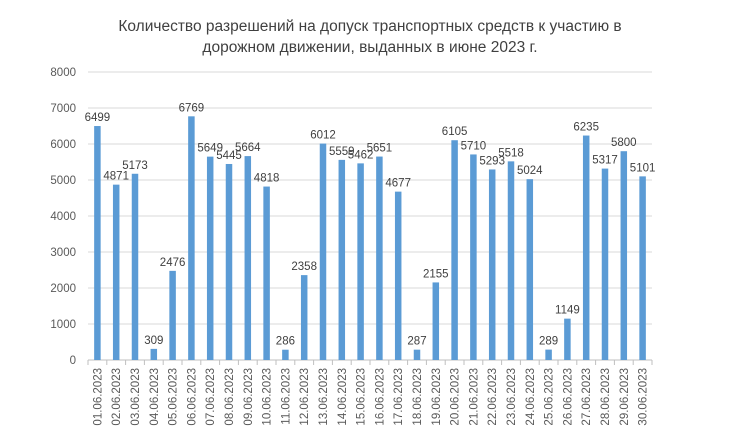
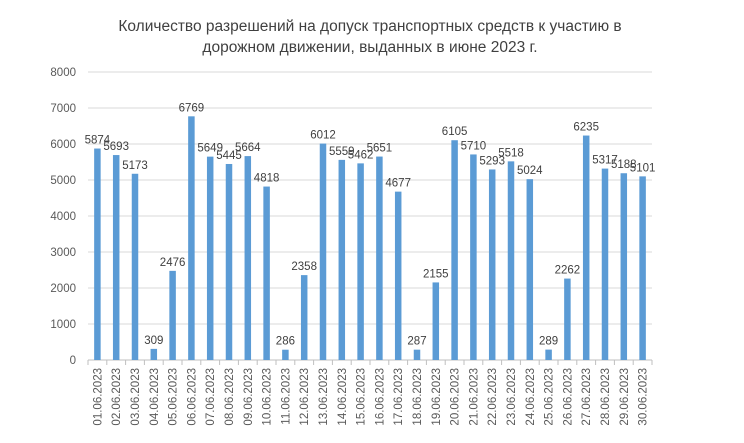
01.06.2023: 6499 -> 5874
02.06.2023: 4871 -> 5693
26.06.2023: 1149 -> 2262
29.06.2023: 5800 -> 5188
